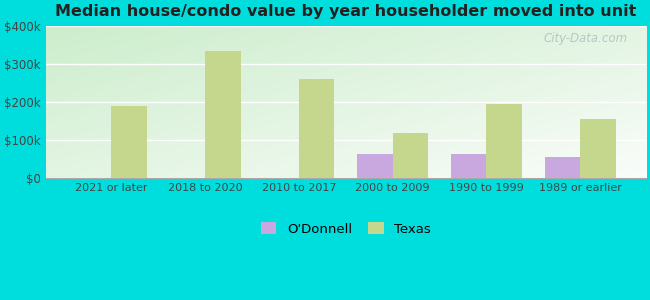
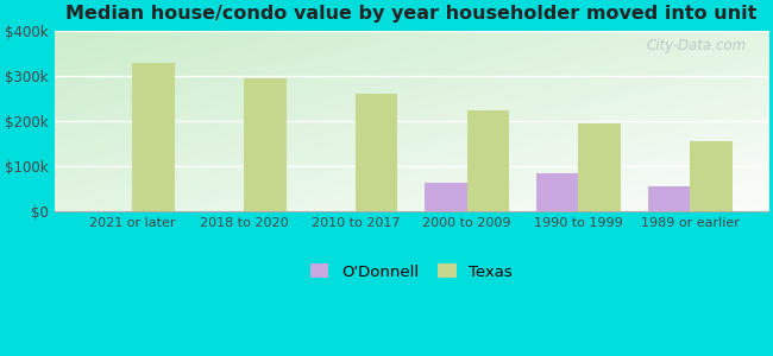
Texas/2021 or later: $190k -> $330k
Texas/2018 to 2020: $335k -> $295k
Texas/2000 to 2009: $120k -> $225k
O'Donnell/1990 to 1999: $65k -> $85k
